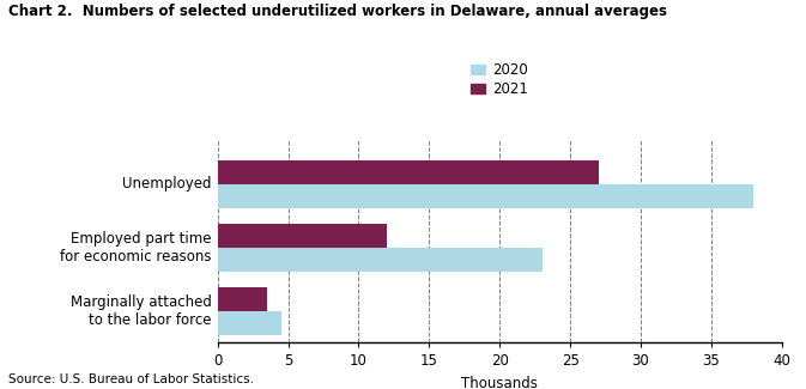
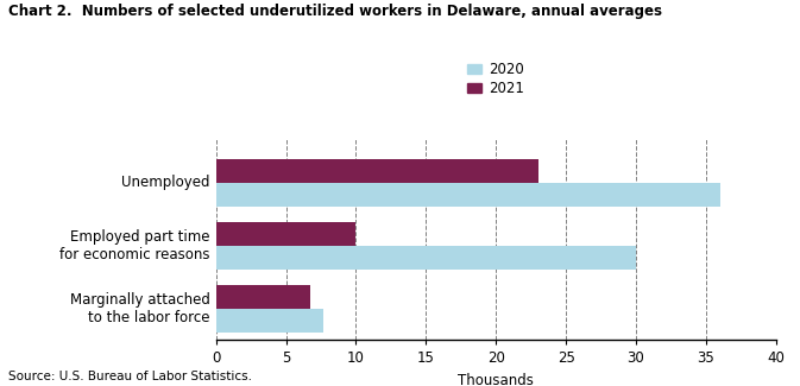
2021/Unemployed: 27.0 -> 23.0
2020/Unemployed: 38.0 -> 36.0
2021/Employed part time for economic reasons: 12.0 -> 10.0
2020/Employed part time for economic reasons: 23.0 -> 30.0
2021/Marginally attached to the labor force: 3.5 -> 6.7
2020/Marginally attached to the labor force: 4.5 -> 7.7
